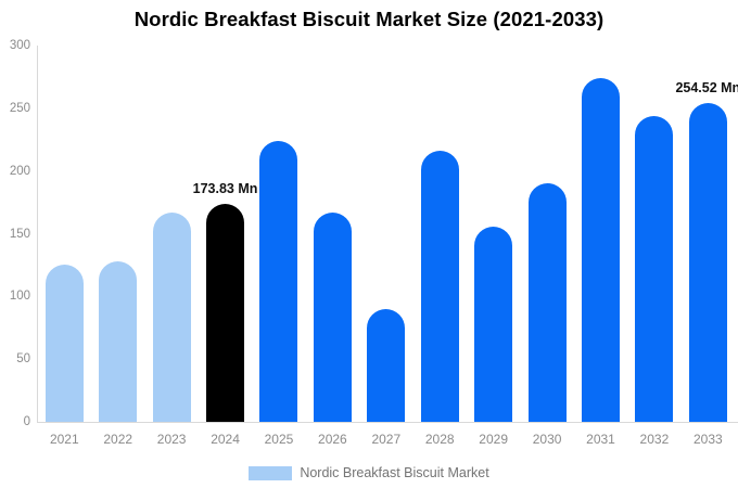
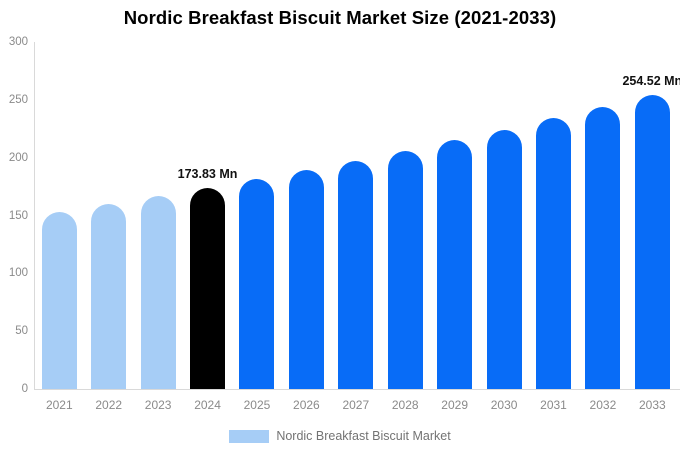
2021: 125 -> 153
2022: 128 -> 160
2025: 224 -> 181
2026: 167 -> 189
2027: 90 -> 197
2028: 216 -> 206
2029: 156 -> 215
2030: 190 -> 224
2031: 274 -> 234
